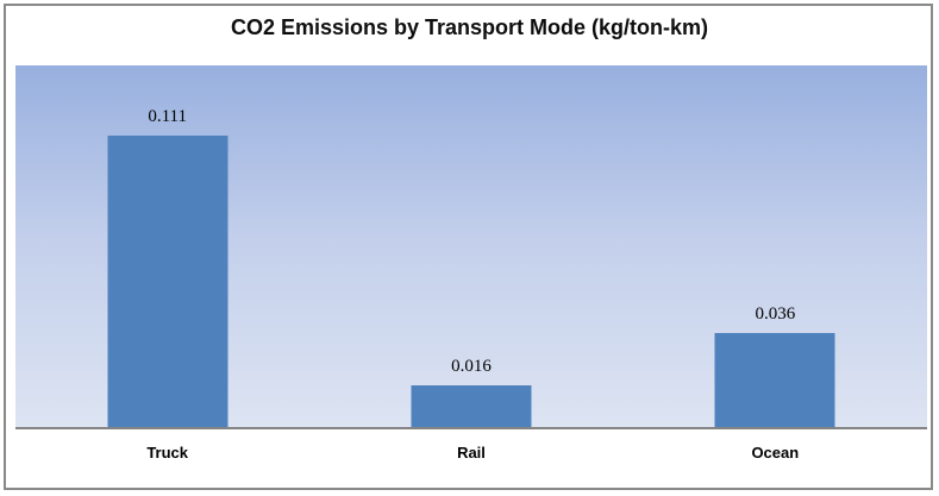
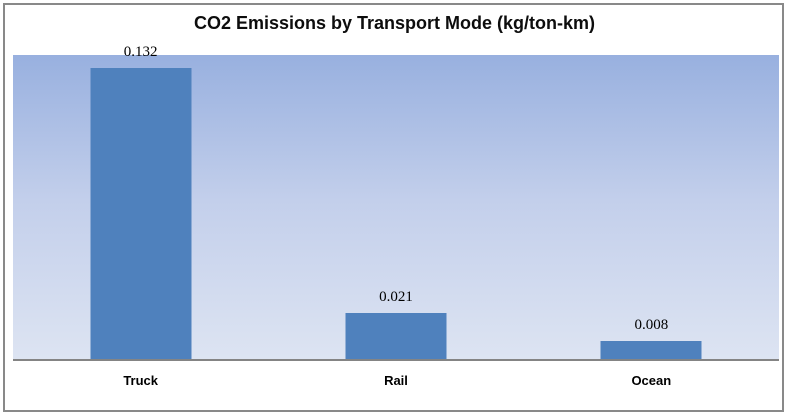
Truck: 0.111 -> 0.132
Rail: 0.016 -> 0.021
Ocean: 0.036 -> 0.008
